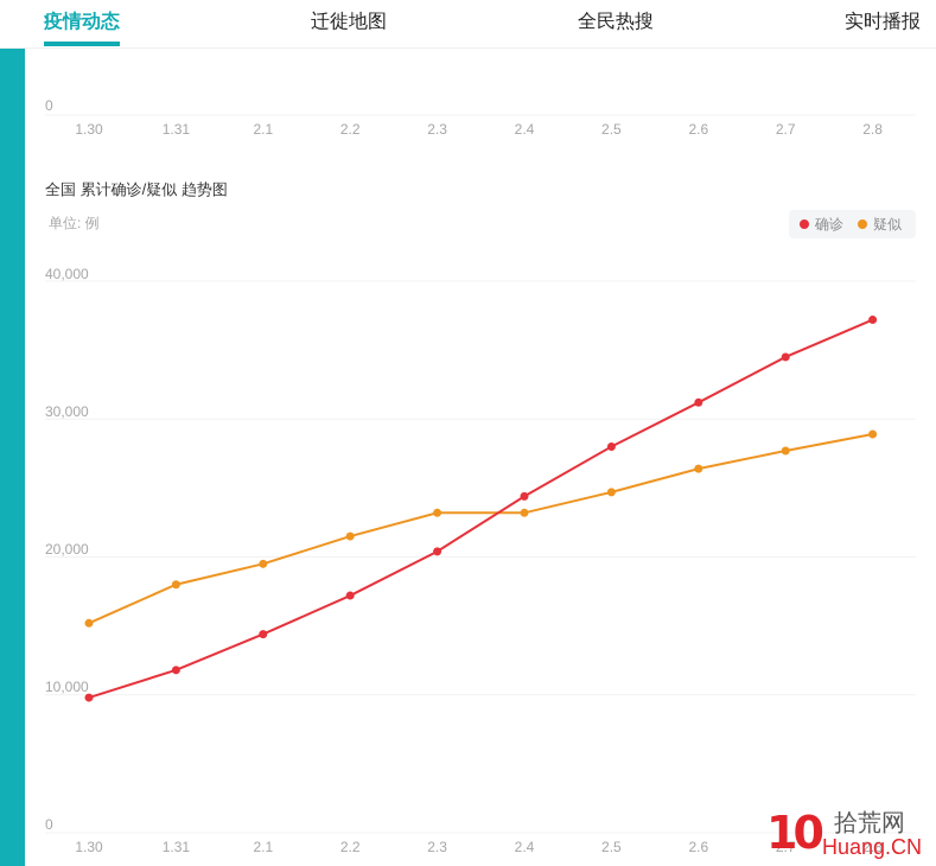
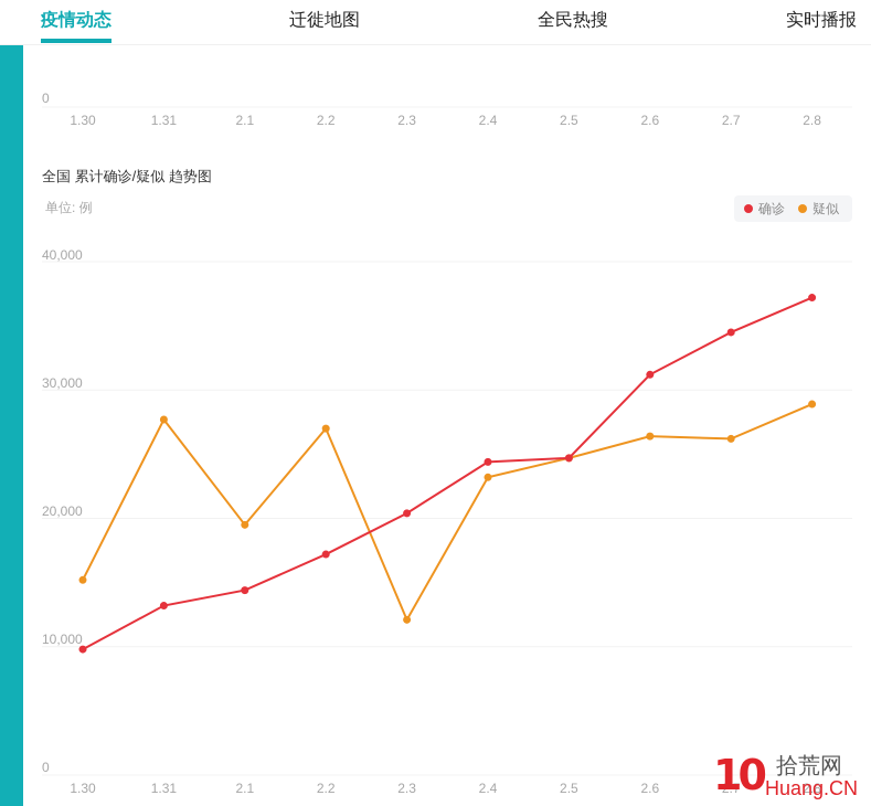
确诊/1.31: 11800 -> 13200
疑似/1.31: 18000 -> 27700
疑似/2.2: 21500 -> 27000
疑似/2.3: 23200 -> 12100
确诊/2.5: 28000 -> 24700
疑似/2.7: 27700 -> 26200
